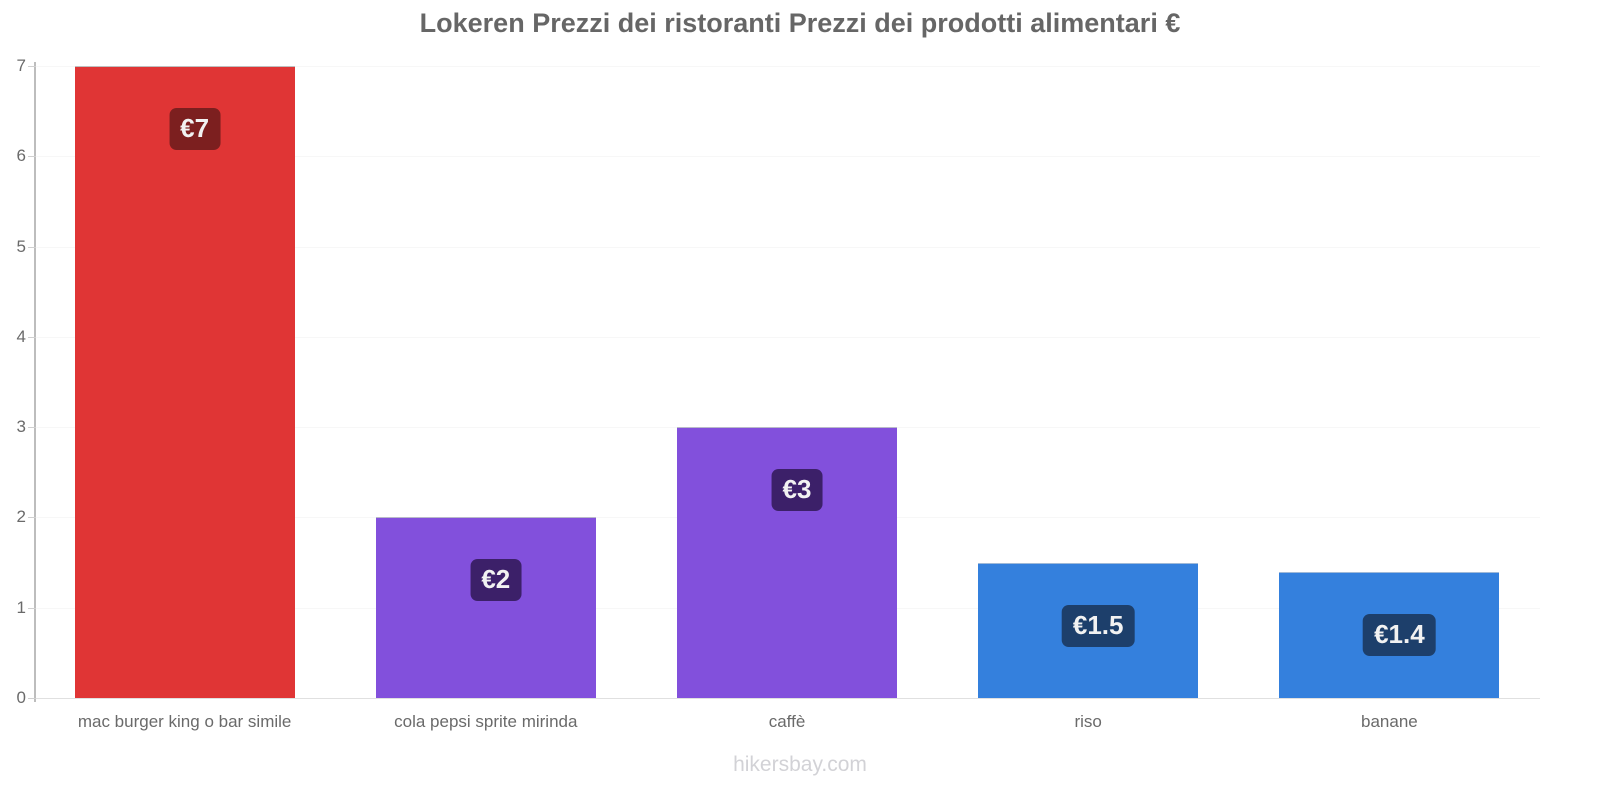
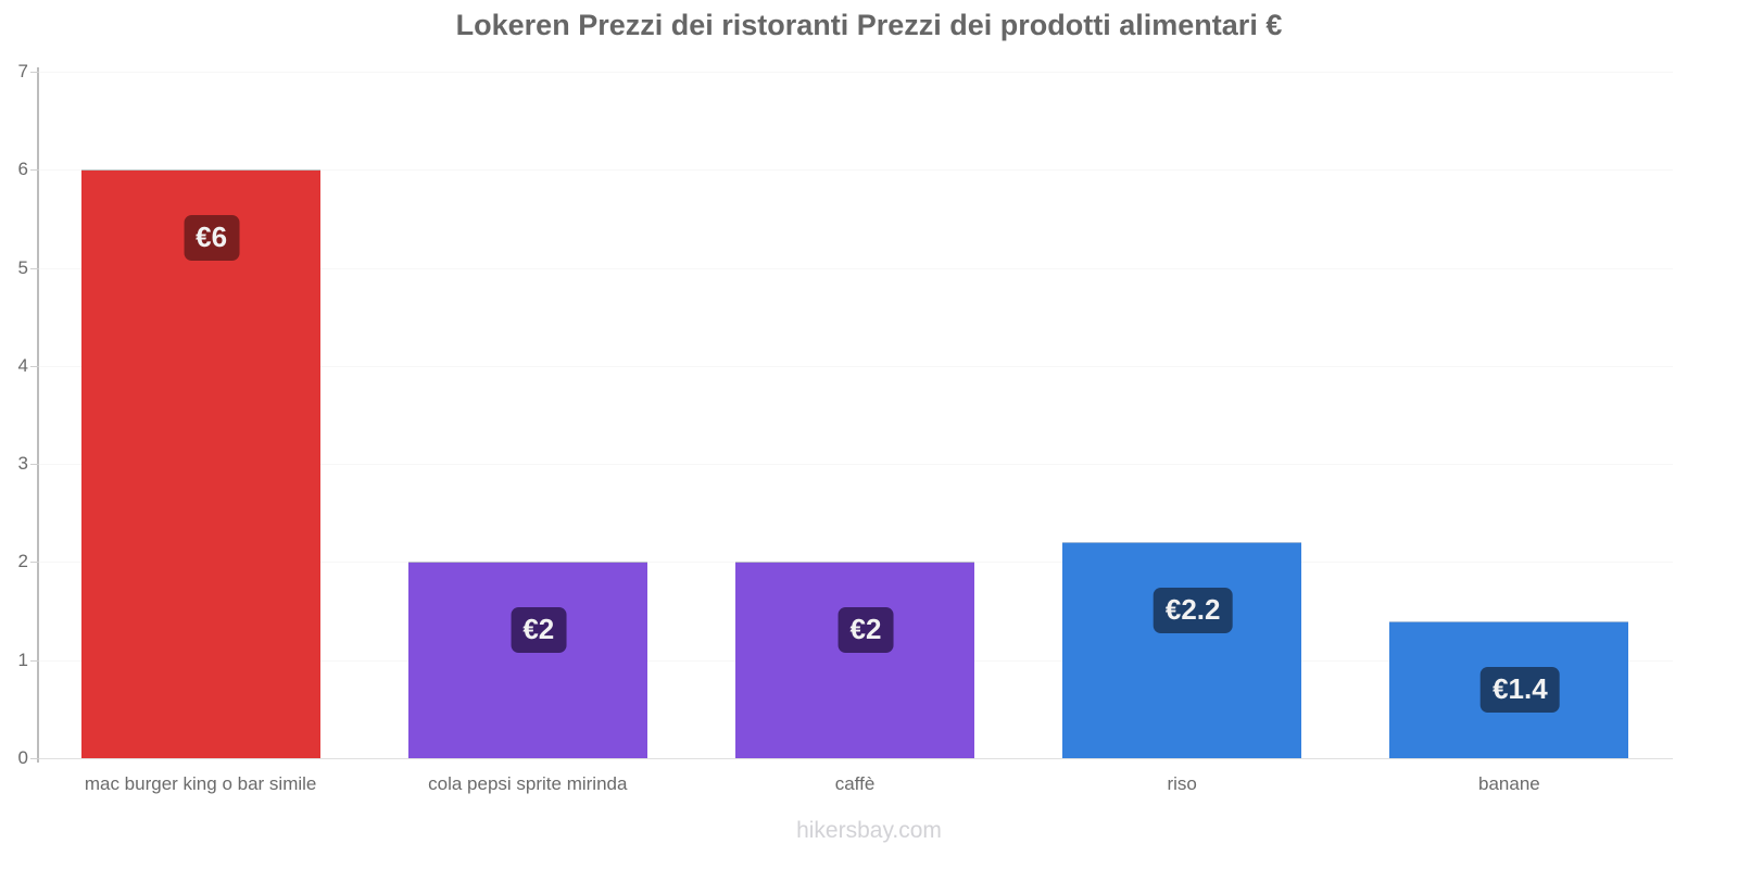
mac burger king o bar simile: €7 -> €6
caffè: €3 -> €2
riso: €1.5 -> €2.2
